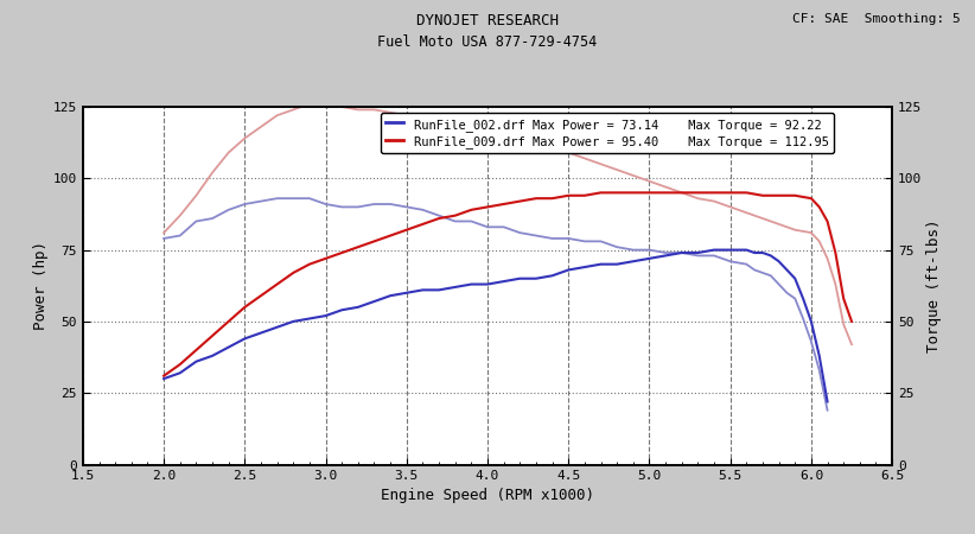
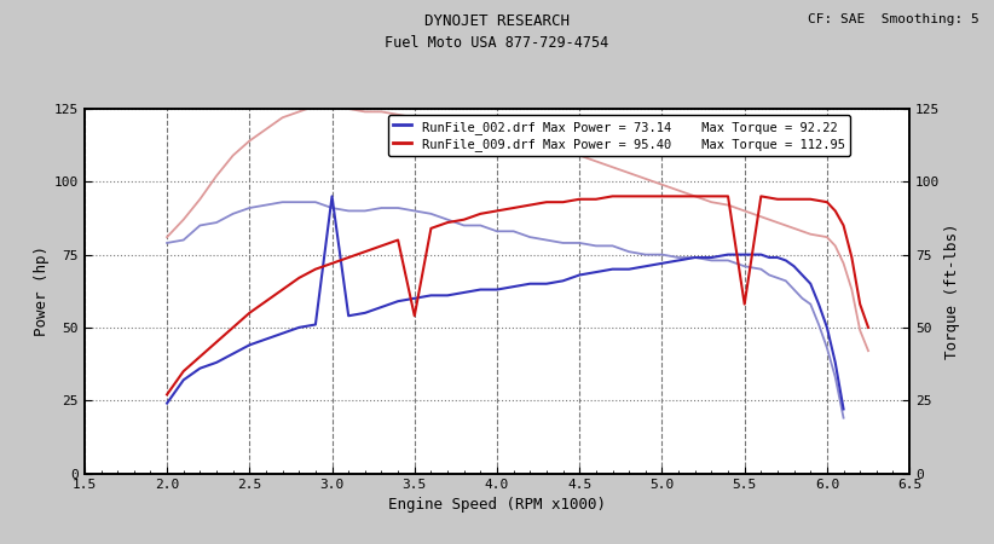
RunFile_002.drf Max Power = 73.14 Max Torque = 92.22/2.0: 30 -> 24
RunFile_009.drf Max Power = 95.40 Max Torque = 112.95/2.0: 31 -> 27
RunFile_002.drf Max Power = 73.14 Max Torque = 92.22/3.0: 52 -> 95
RunFile_009.drf Max Power = 95.40 Max Torque = 112.95/3.5: 82 -> 54
RunFile_009.drf Max Power = 95.40 Max Torque = 112.95/5.5: 95 -> 58
